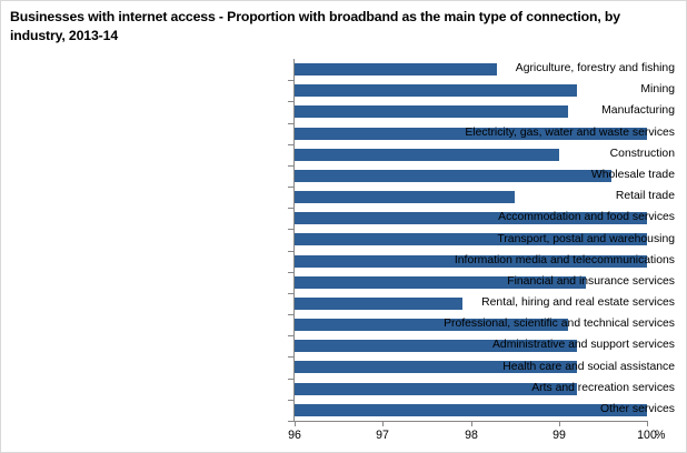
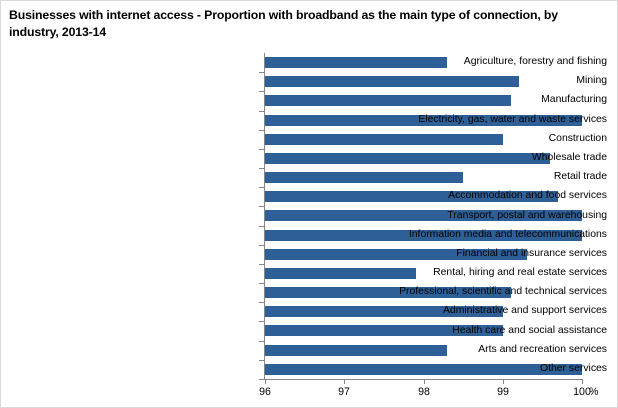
Accommodation and food services: 100.0 -> 99.7
Administrative and support services: 99.2 -> 99.0
Health care and social assistance: 99.2 -> 99.0
Arts and recreation services: 99.2 -> 98.3
